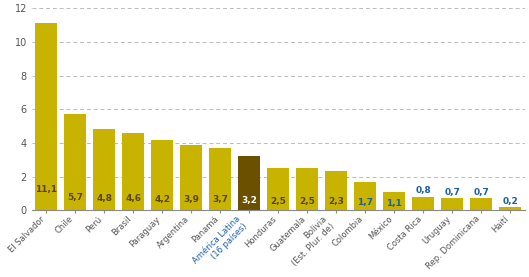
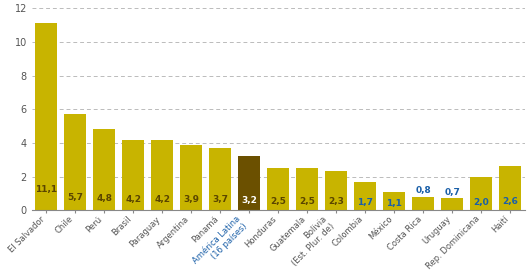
Brasil: 4,6 -> 4,2
Rep. Dominicana: 0,7 -> 2,0
Haití: 0,2 -> 2,6
